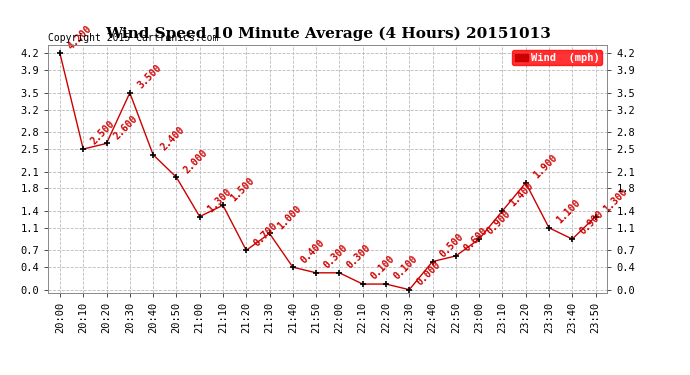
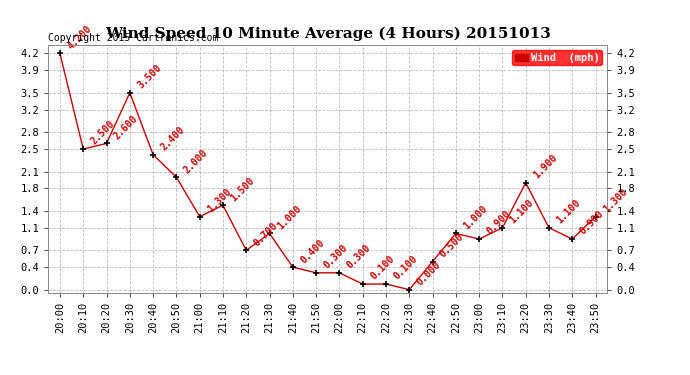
22:50: 0.600 -> 1.000
23:10: 1.400 -> 1.100
